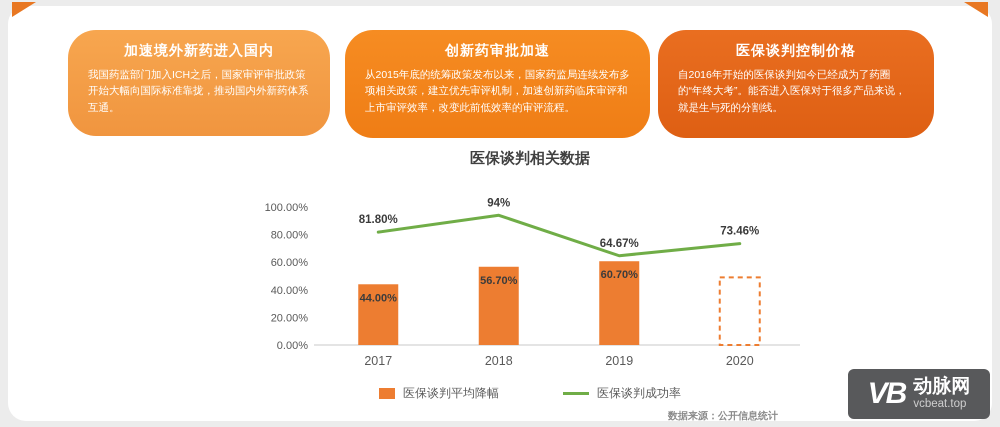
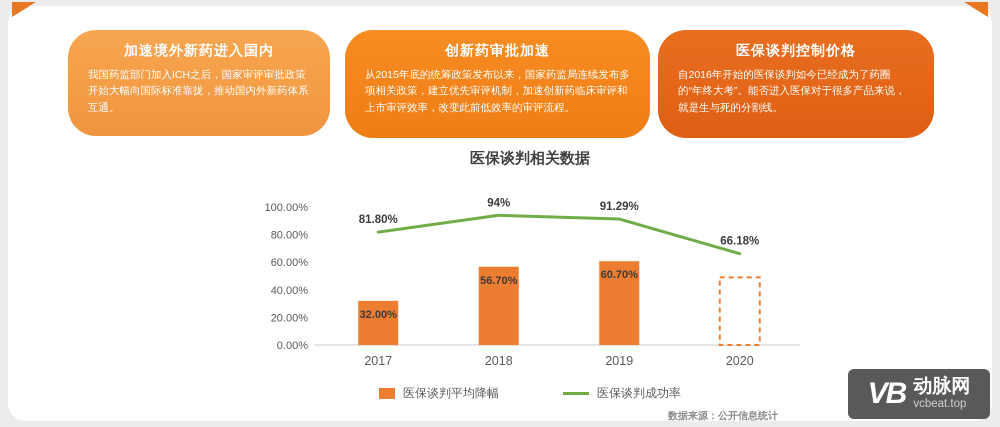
医保谈判平均降幅/2017: 44.00% -> 32.00%
医保谈判成功率/2019: 64.67% -> 91.29%
医保谈判成功率/2020: 73.46% -> 66.18%
